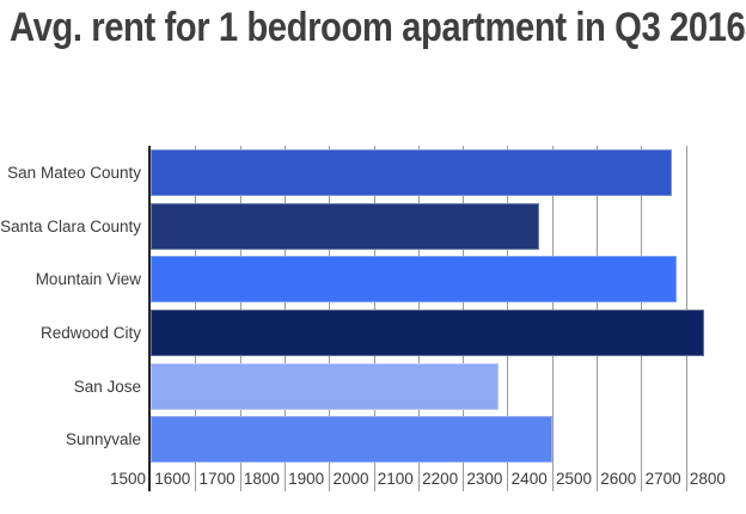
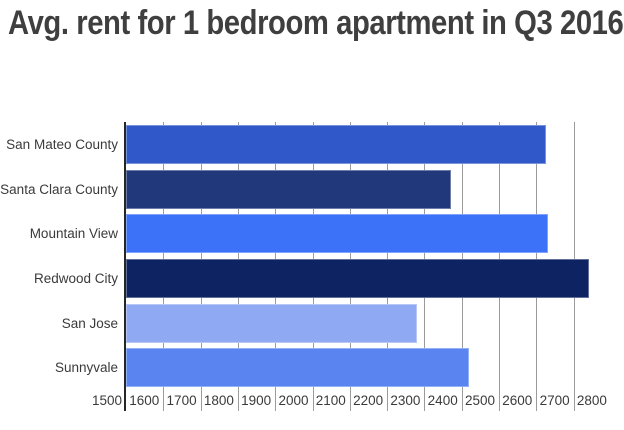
San Mateo County: 2670 -> 2620
Mountain View: 2680 -> 2630
Sunnyvale: 2400 -> 2420
